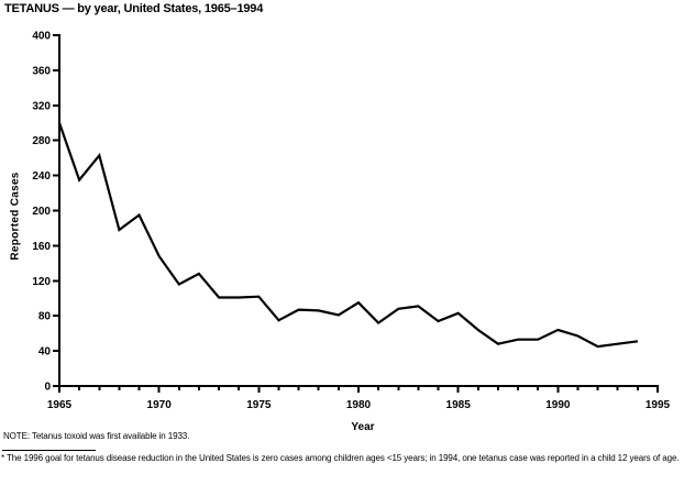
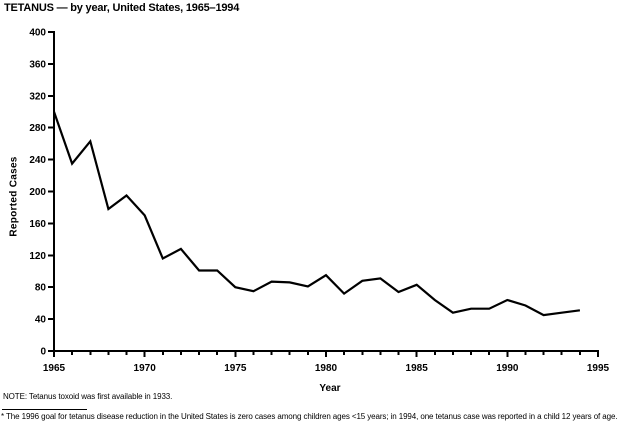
1970: 150 -> 170
1975: 100 -> 80
